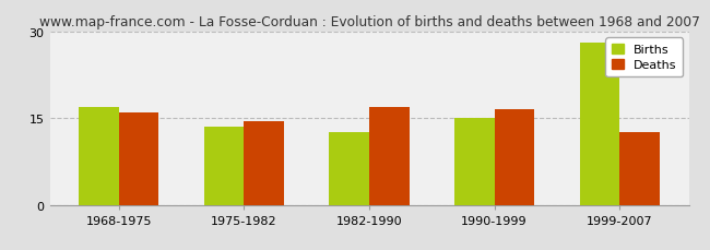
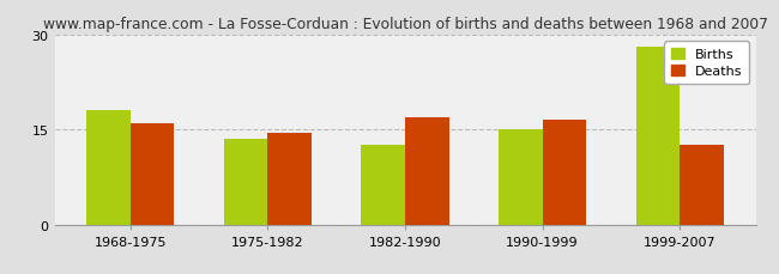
Births/1968-1975: 17.0 -> 18.0
